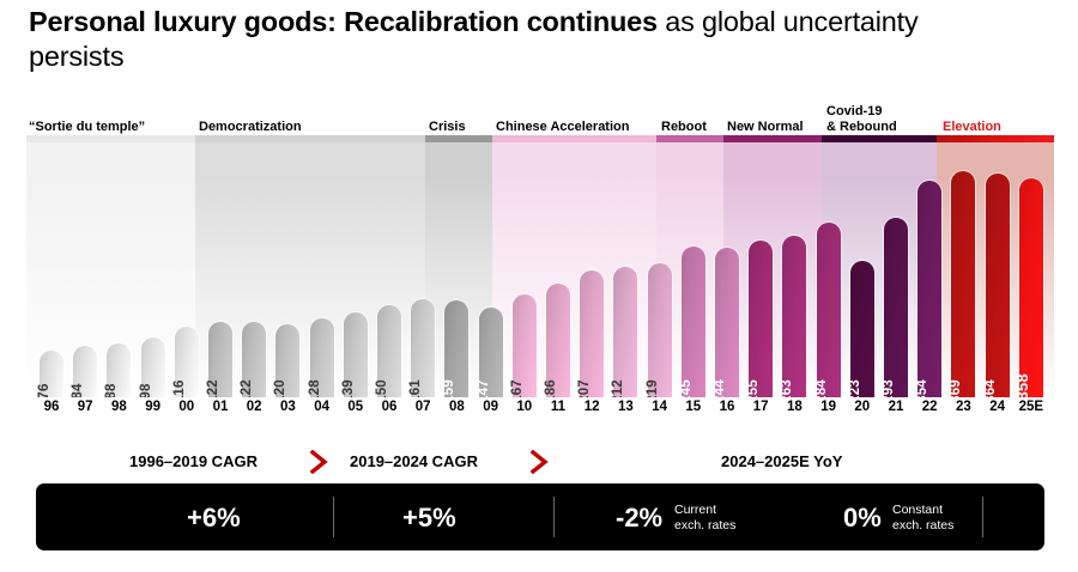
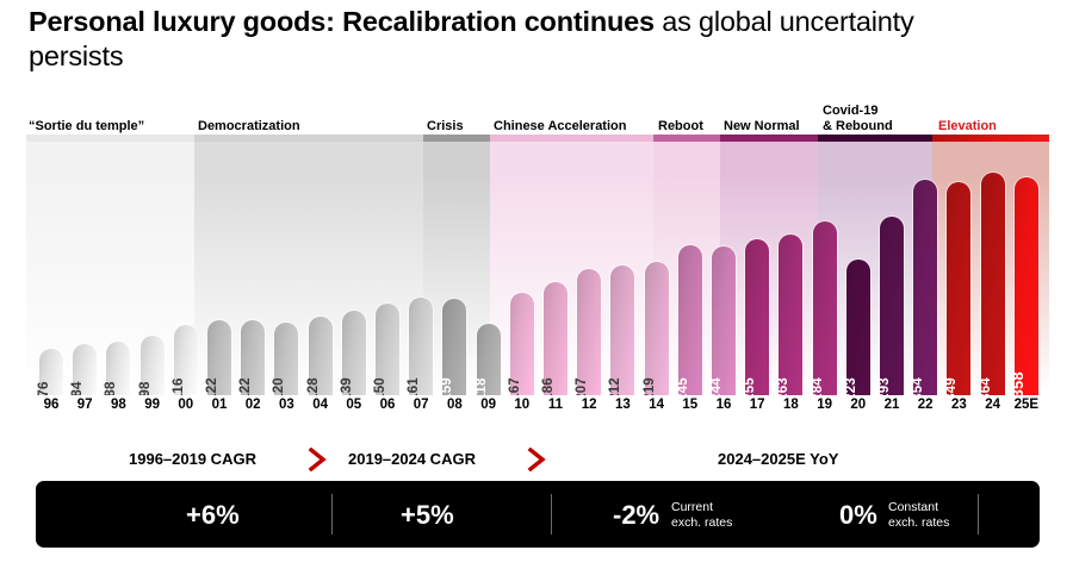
09: 147 -> 118
23: 369 -> 349
